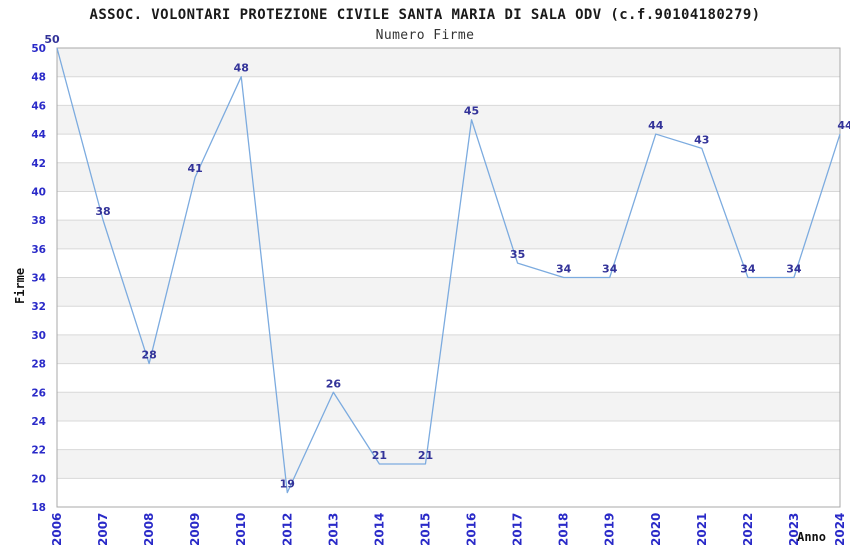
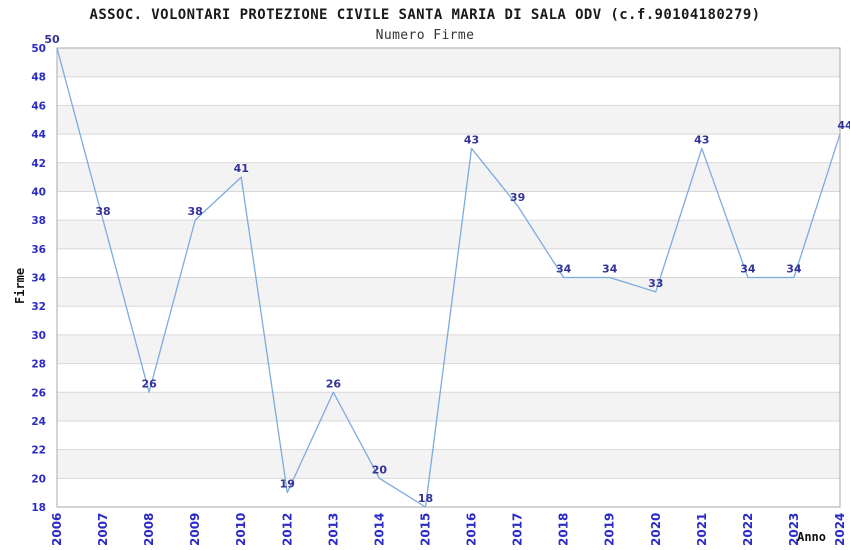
2008: 28 -> 26
2009: 41 -> 38
2010: 48 -> 41
2014: 21 -> 20
2015: 21 -> 18
2016: 45 -> 43
2017: 35 -> 39
2020: 44 -> 33
